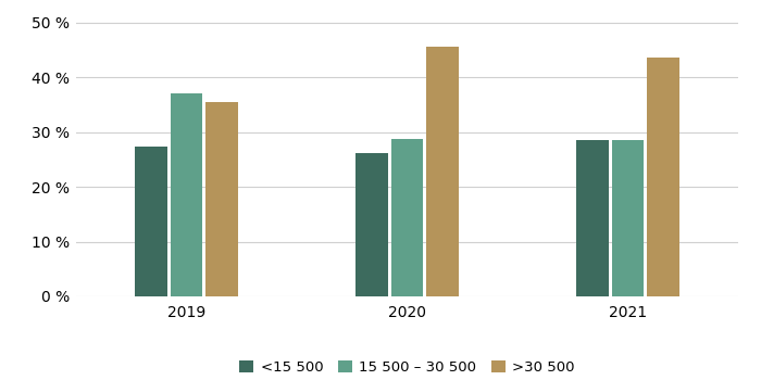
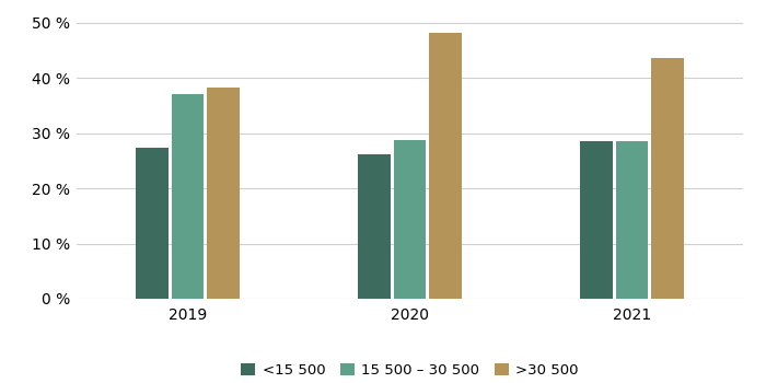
>30 500/2019: 35.5 % -> 38.2 %
>30 500/2020: 45.5 % -> 48.2 %
